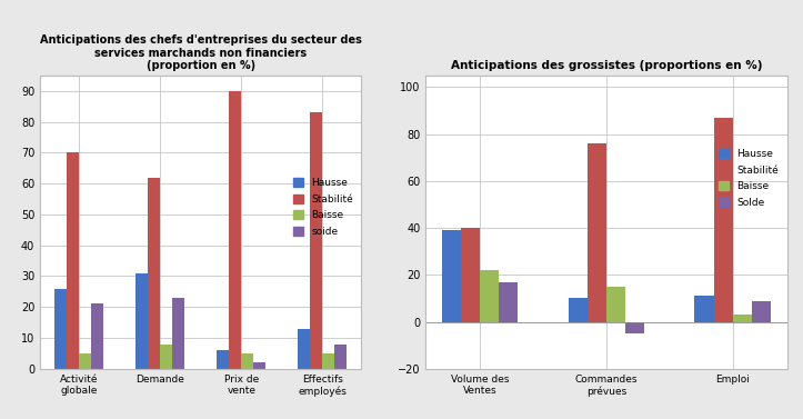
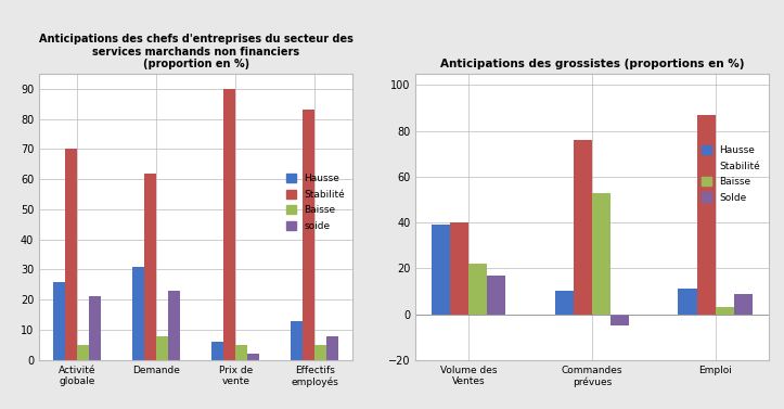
Anticipations des grossistes (proportions en %)/Baisse/Commandes prévues: 15 -> 53
